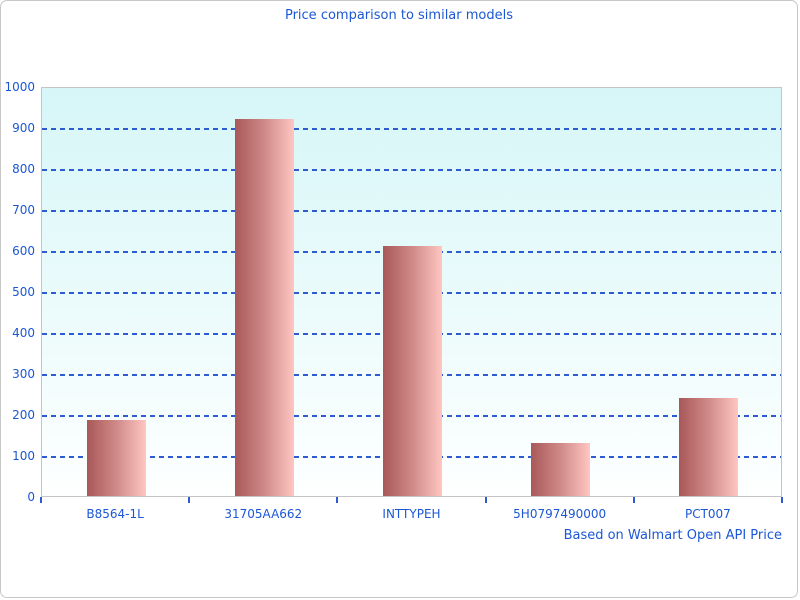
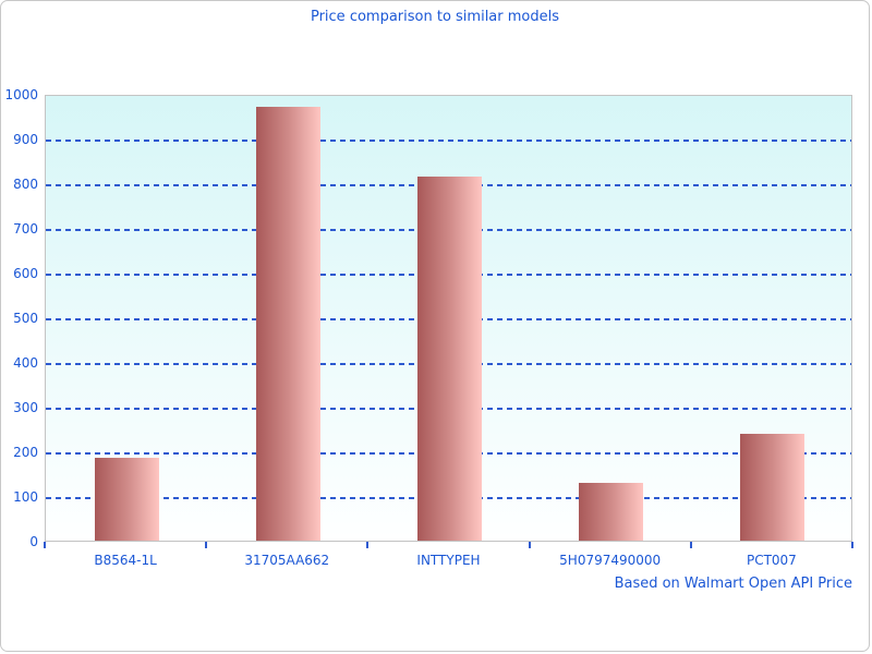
31705AA662: 920 -> 970
INTTYPEH: 610 -> 820
